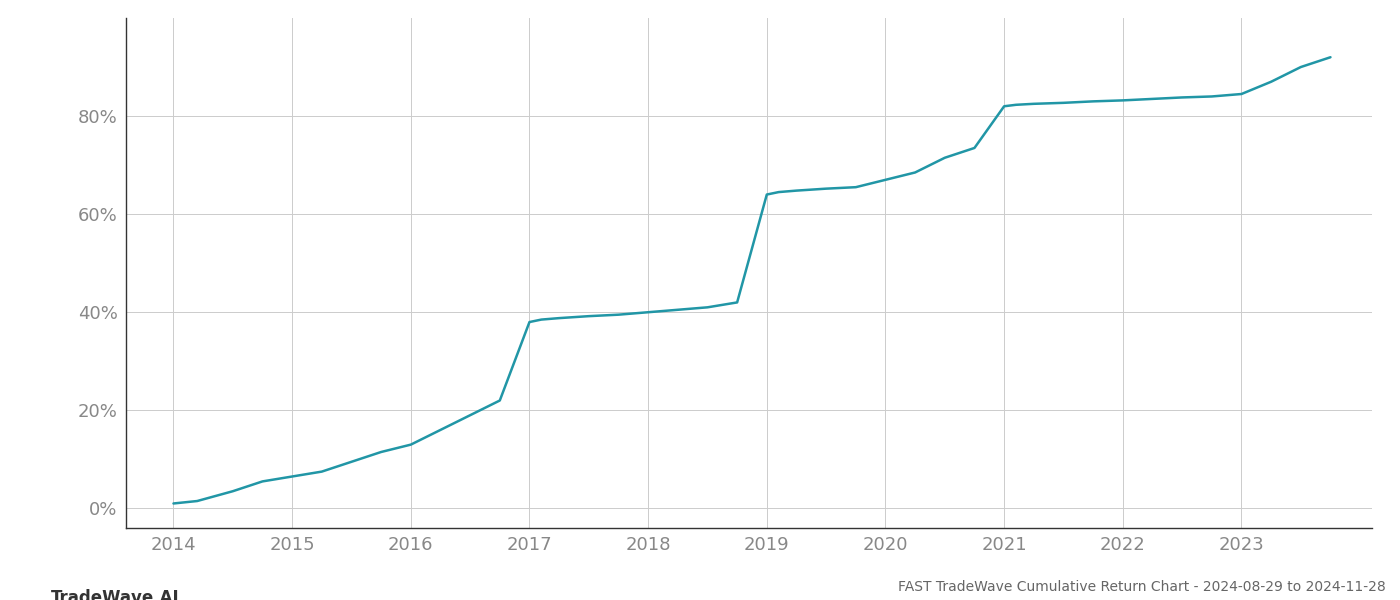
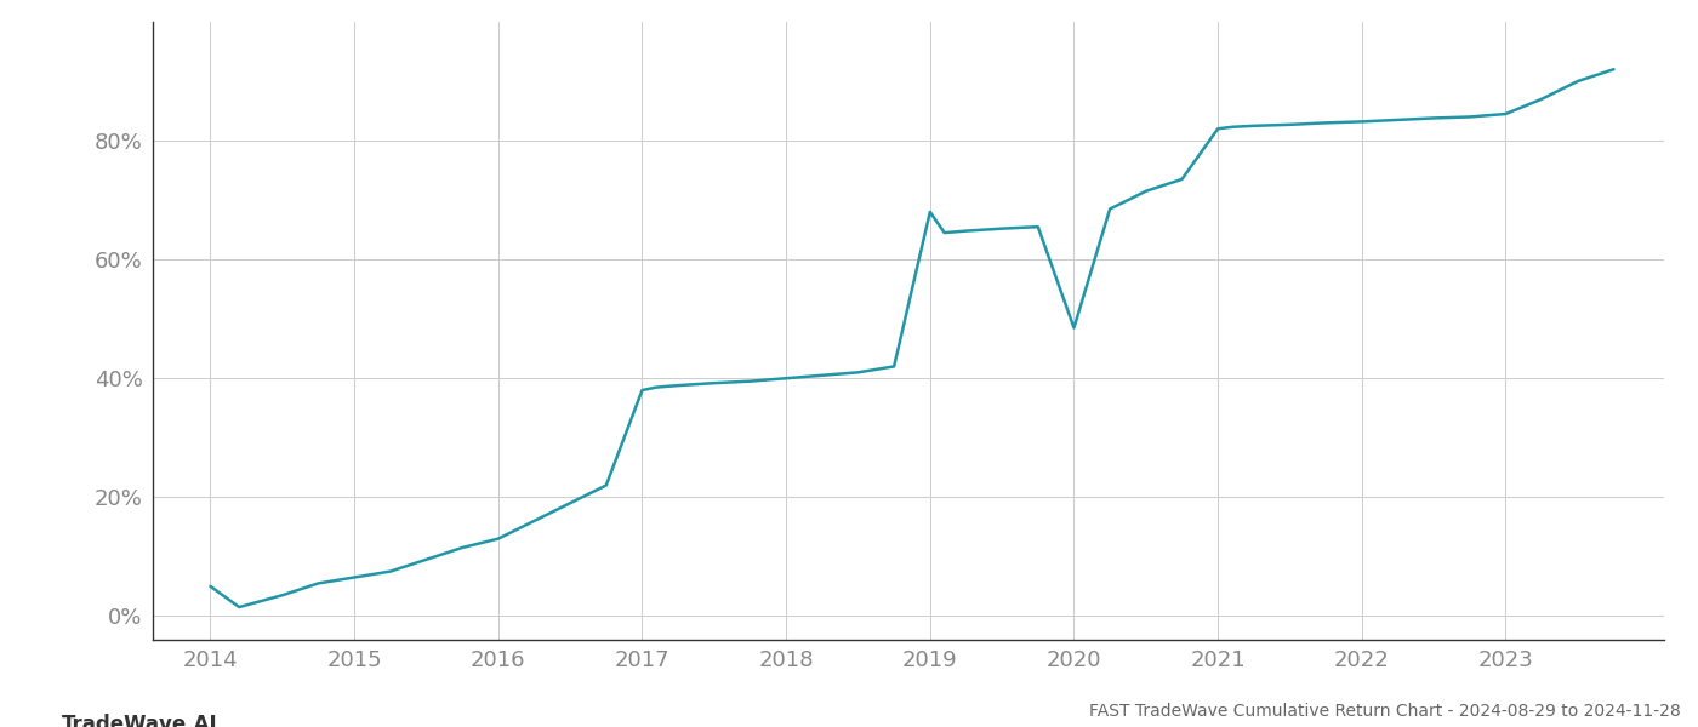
2014: 1.0% -> 5.0%
2019: 64.0% -> 68.0%
2020: 67.0% -> 48.5%
